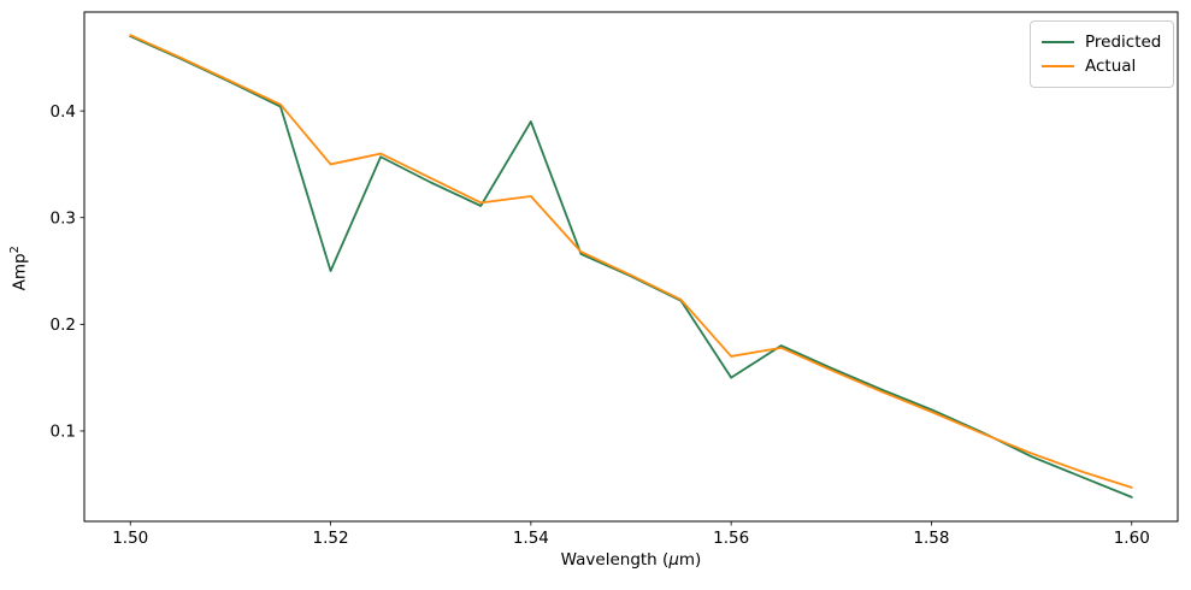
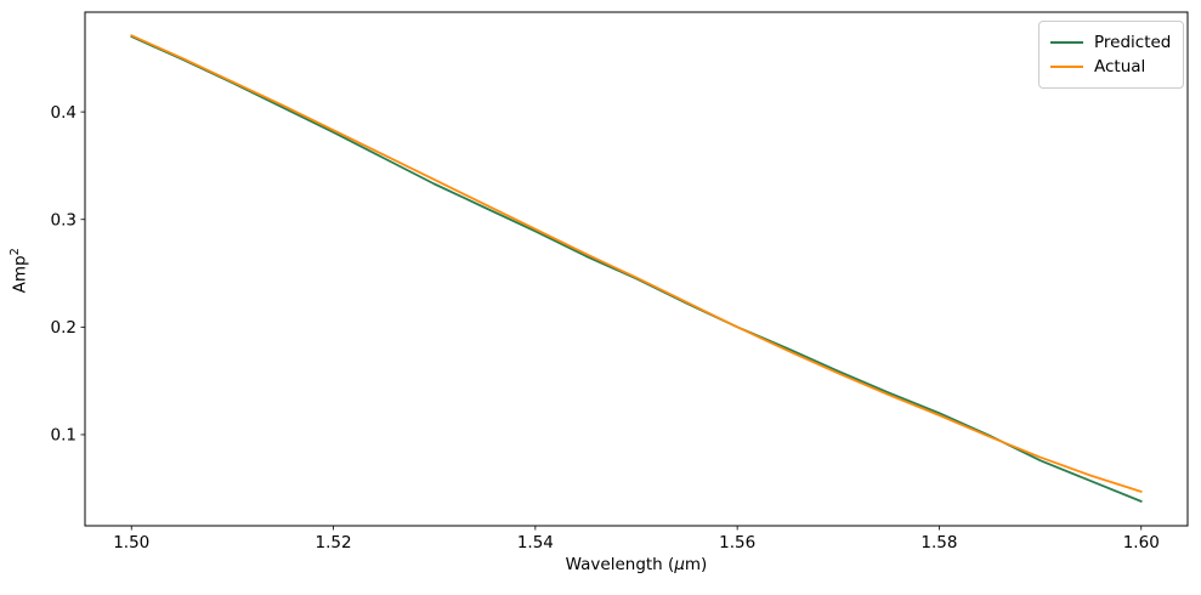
Predicted/1.52: 0.25 -> 0.38
Actual/1.52: 0.35 -> 0.38
Predicted/1.54: 0.39 -> 0.29
Actual/1.54: 0.32 -> 0.29
Predicted/1.56: 0.15 -> 0.20
Actual/1.56: 0.17 -> 0.20
